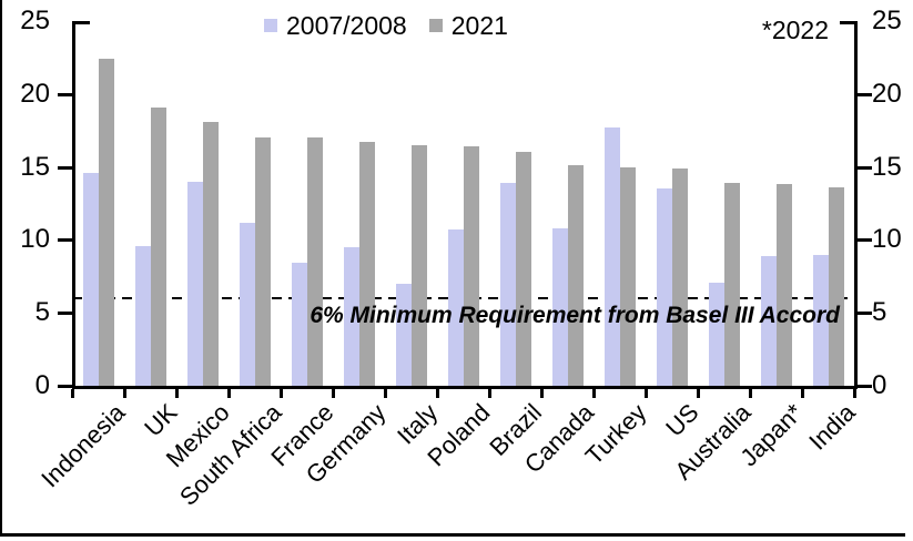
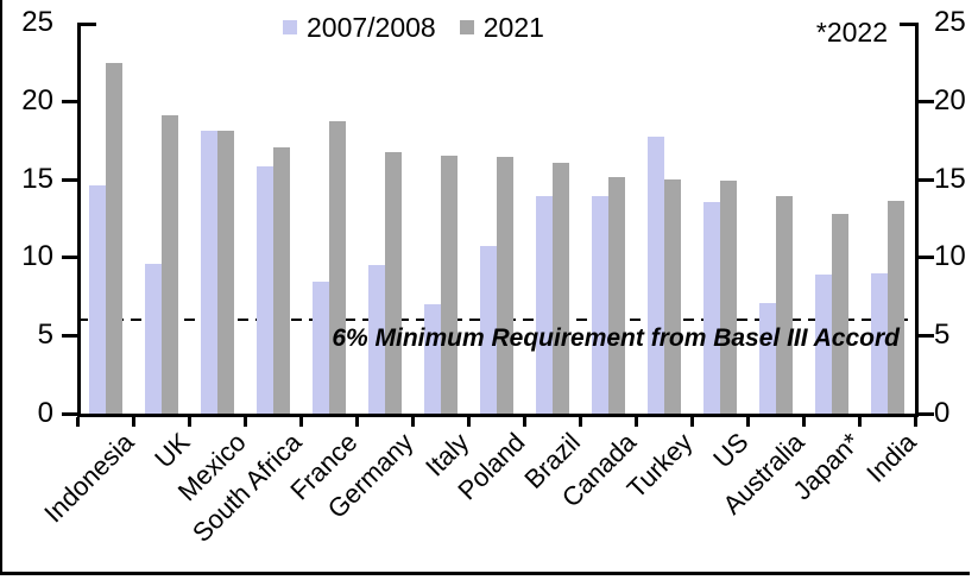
2007/2008/Mexico: 14.0 -> 18.1
2007/2008/South Africa: 11.2 -> 15.8
2021/France: 17.0 -> 18.7
2007/2008/Canada: 10.8 -> 13.9
2021/Japan*: 13.8 -> 12.8
